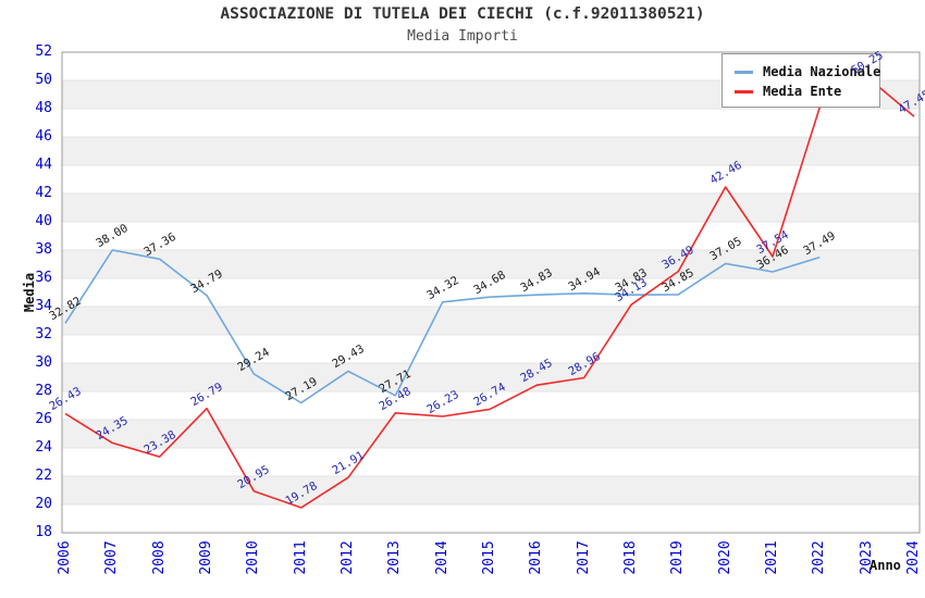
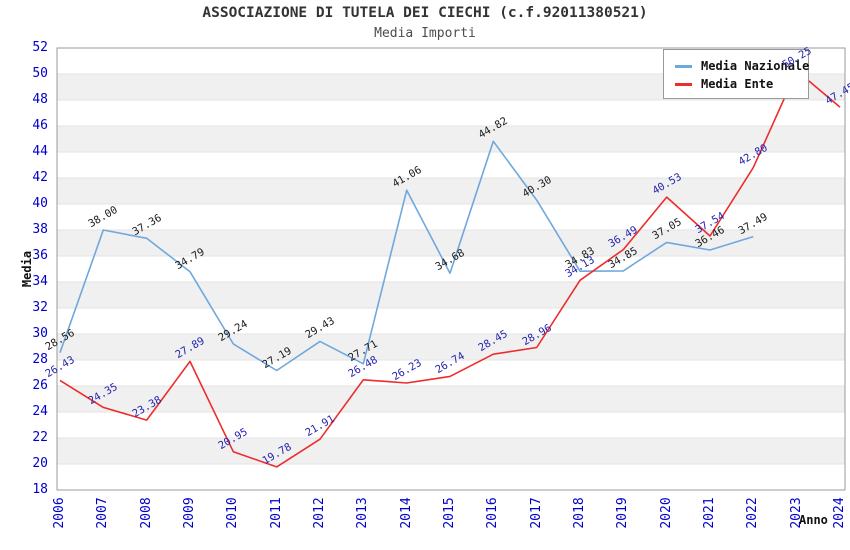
Media Nazionale/2006: 32.82 -> 28.56
Media Ente/2009: 26.79 -> 27.89
Media Nazionale/2014: 34.32 -> 41.06
Media Nazionale/2016: 34.83 -> 44.82
Media Nazionale/2017: 34.94 -> 40.30
Media Ente/2020: 42.46 -> 40.53
Media Ente/2022: 48.11 -> 42.80
